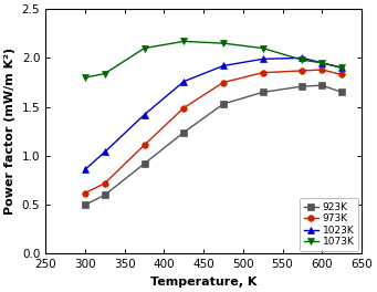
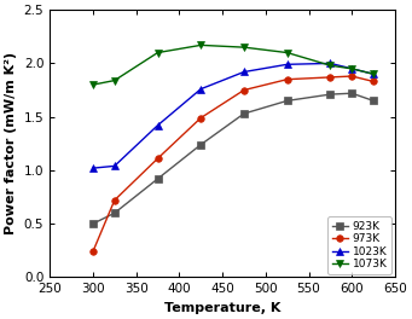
973K/300: 0.62 -> 0.24
1023K/300: 0.86 -> 1.02
